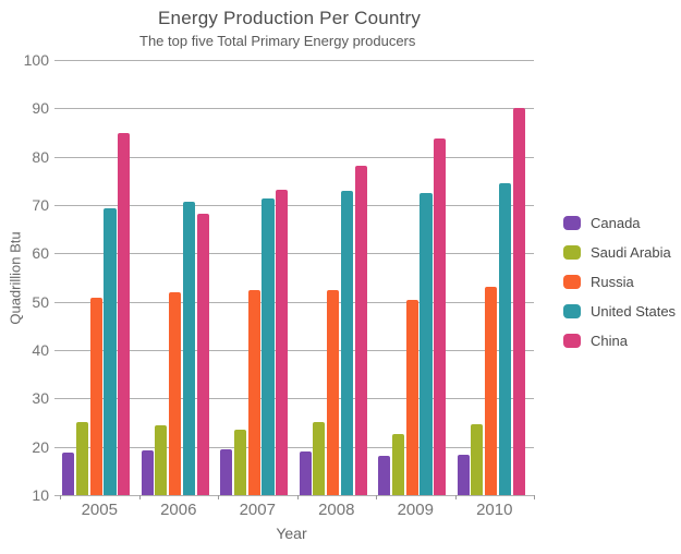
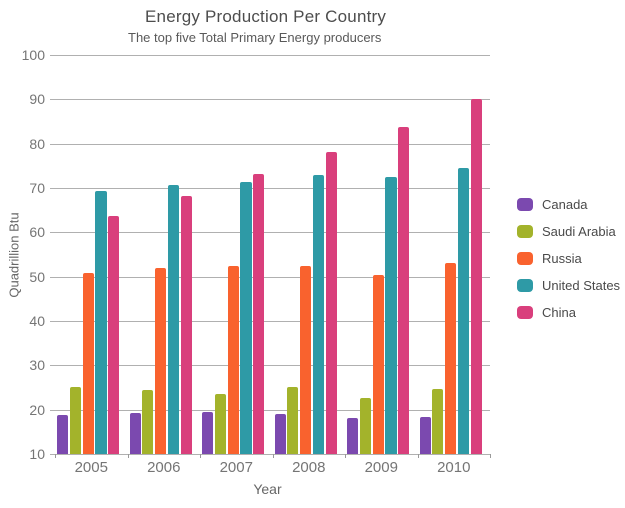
China/2005: 85 -> 64
